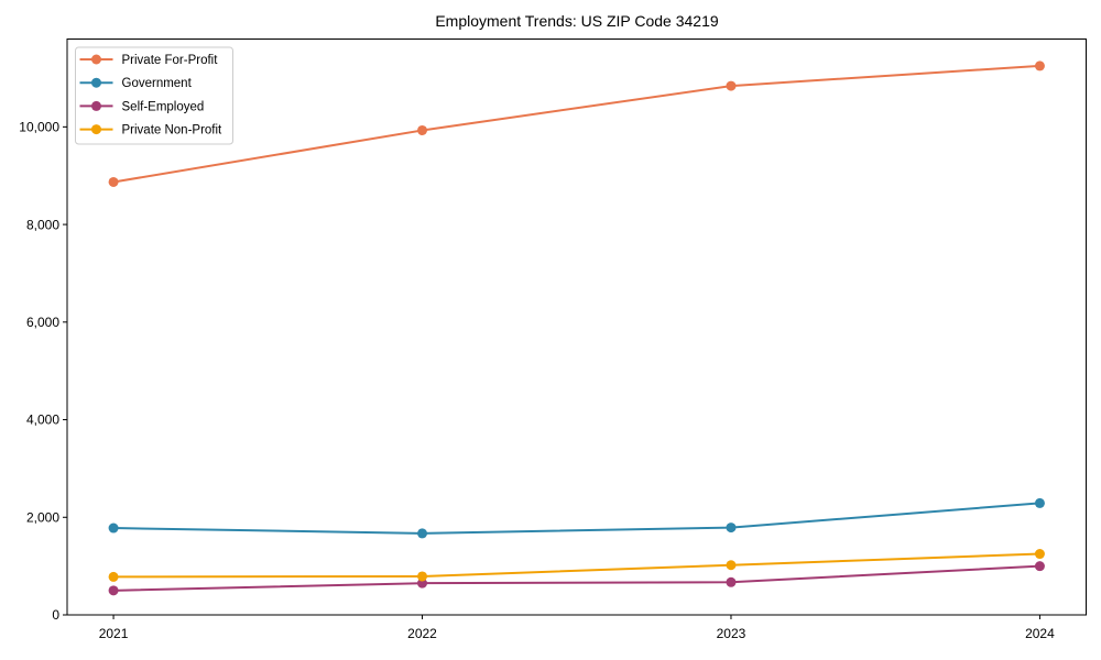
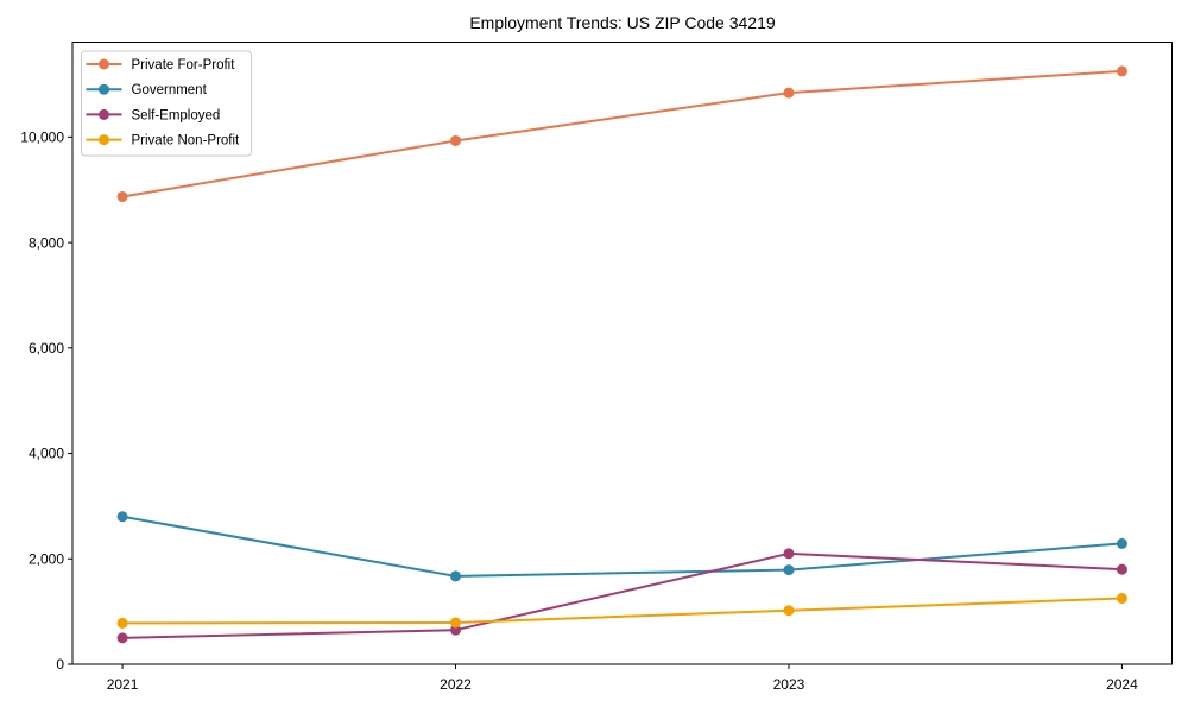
Government/2021: 1800 -> 2800
Self-Employed/2023: 700 -> 2100
Self-Employed/2024: 1000 -> 1800
